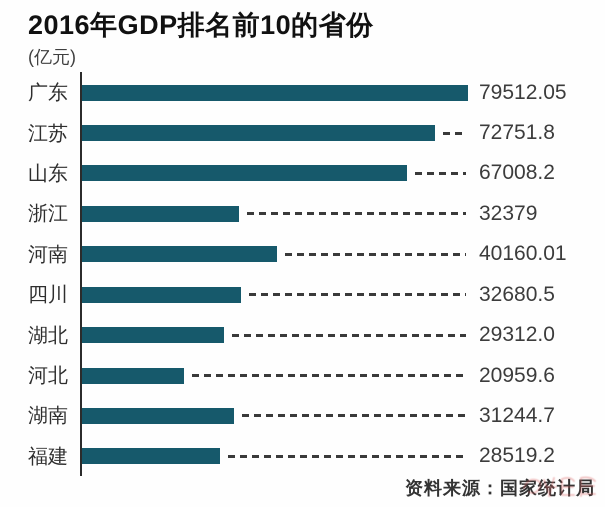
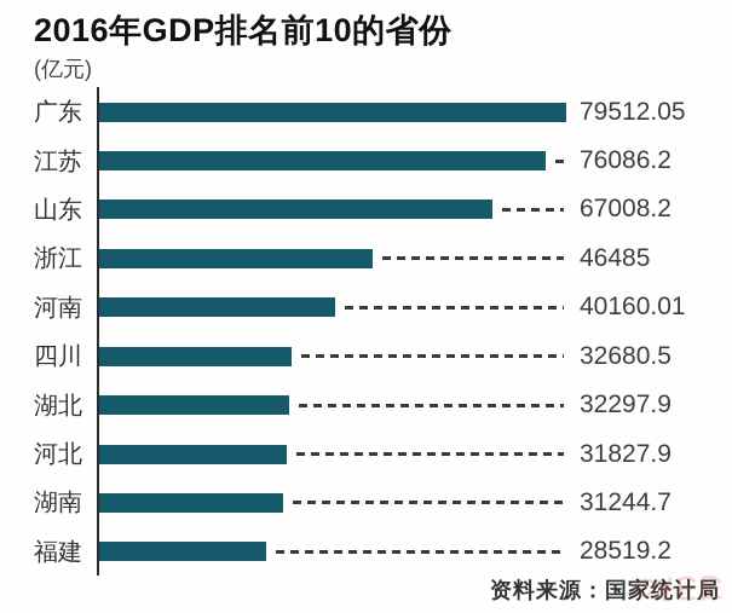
江苏: 72751.8 -> 76086.2
浙江: 32379 -> 46485
湖北: 29312.0 -> 32297.9
河北: 20959.6 -> 31827.9
